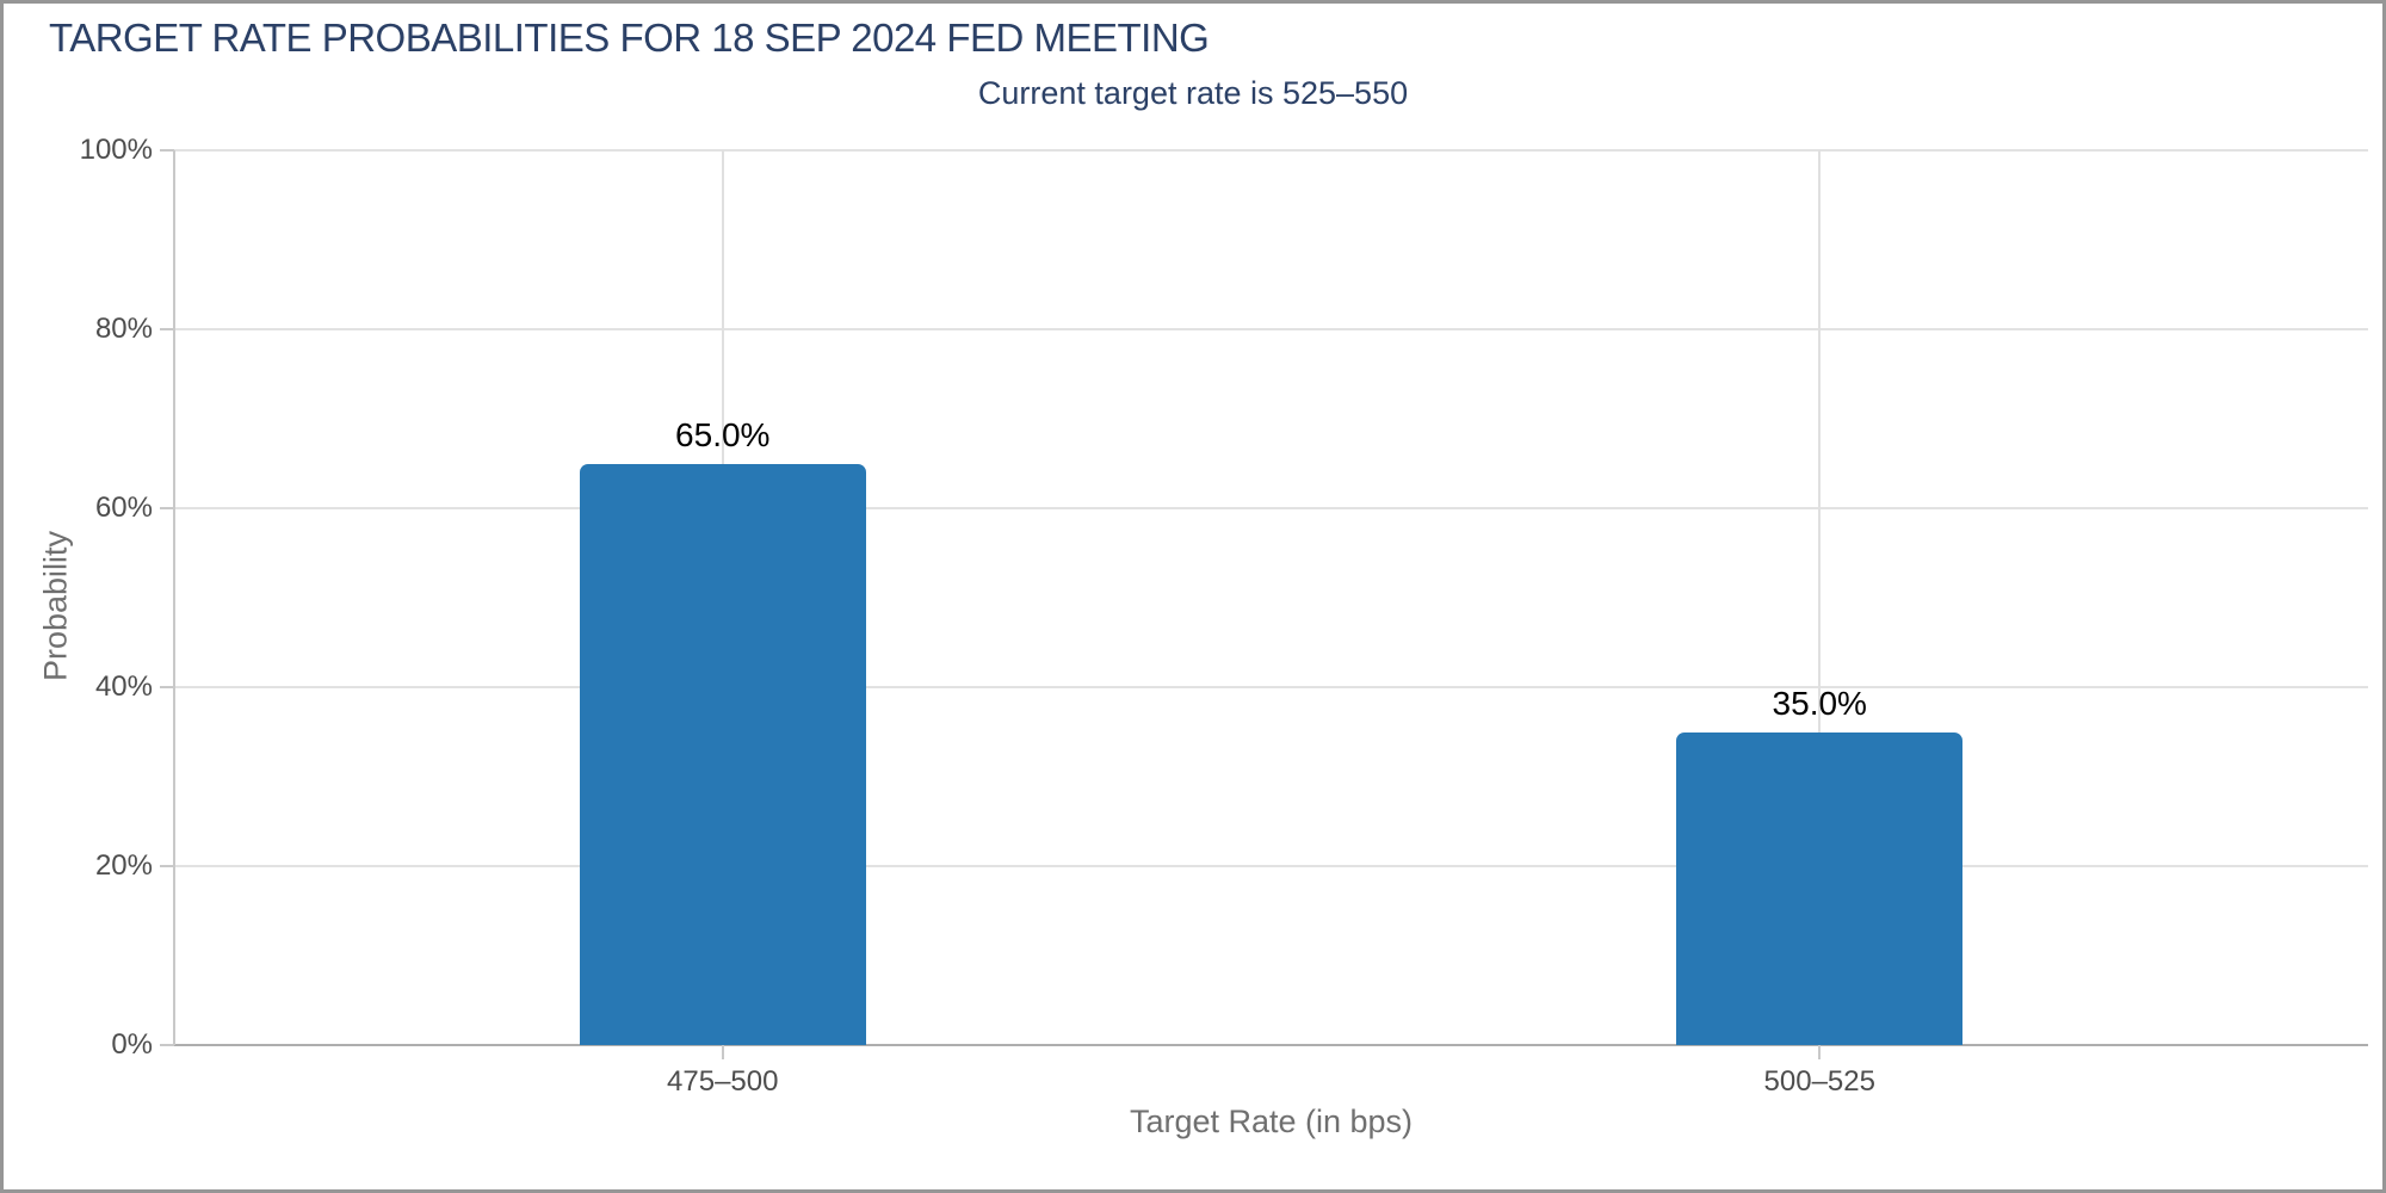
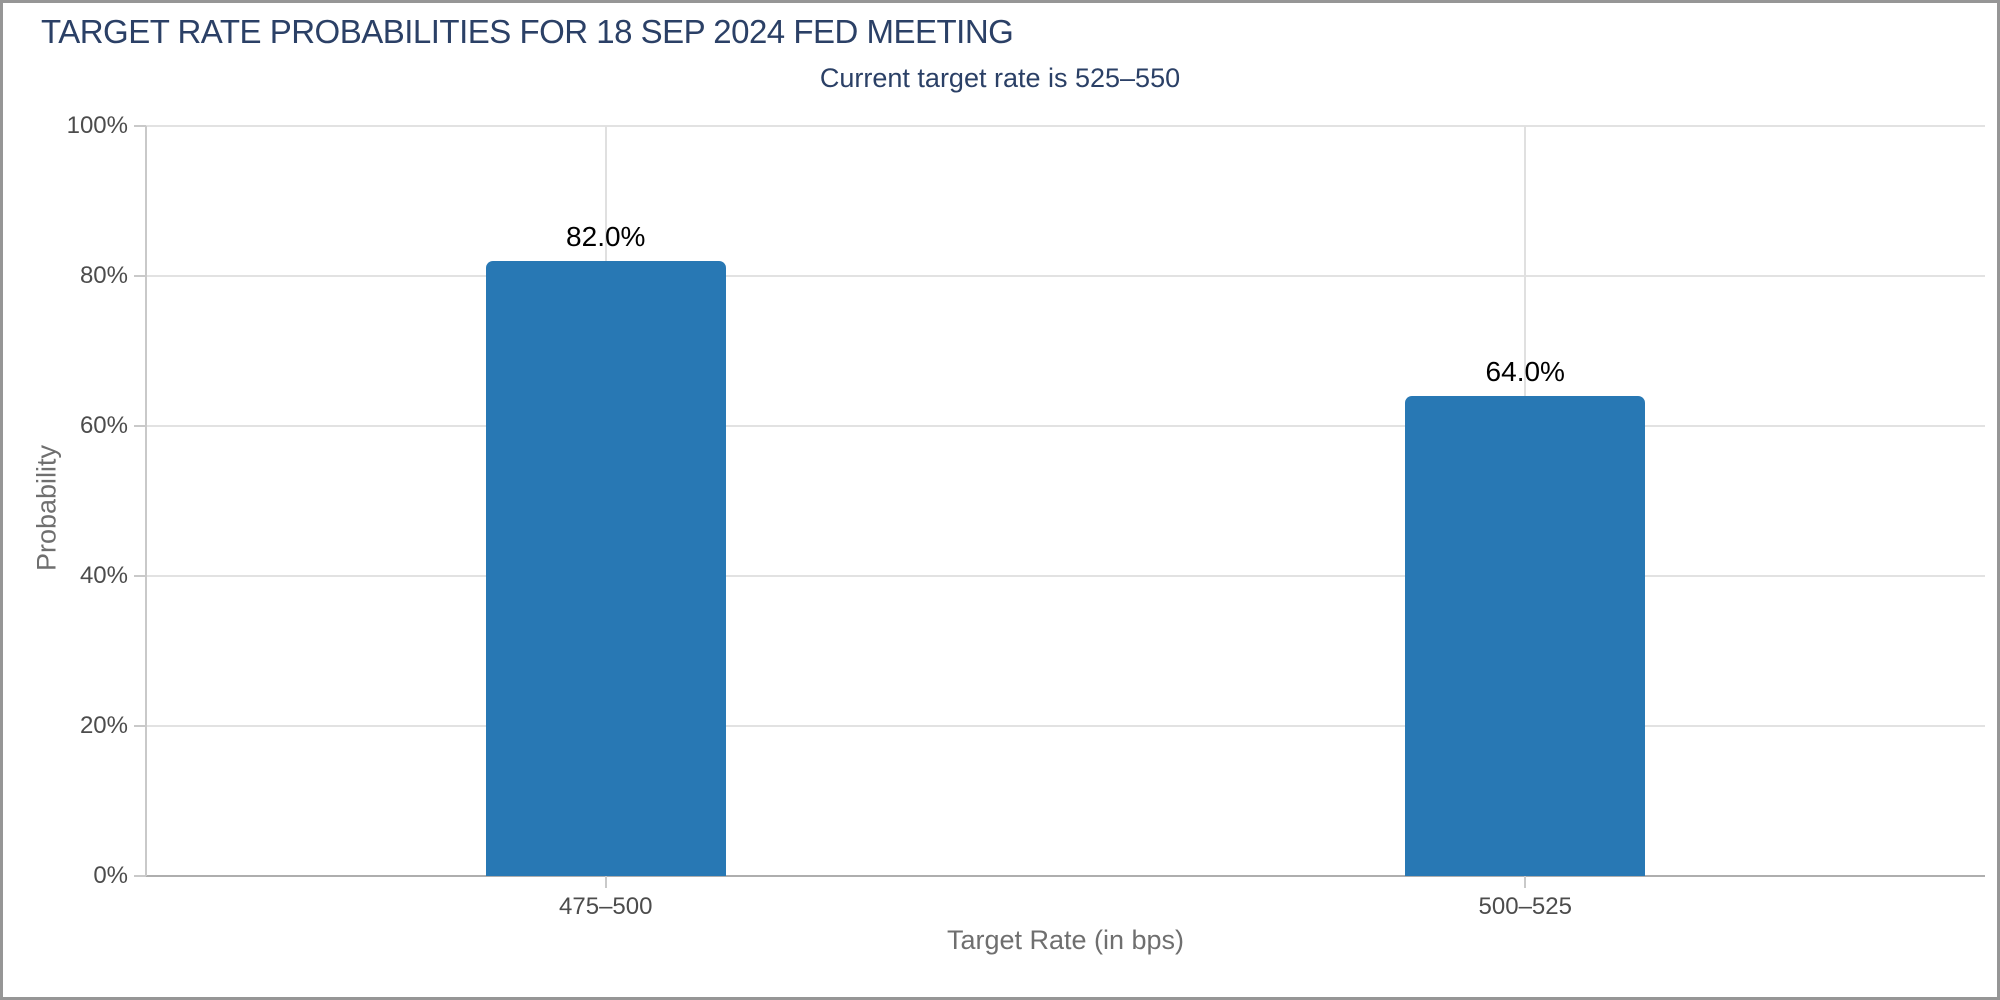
475–500: 65.0% -> 82.0%
500–525: 35.0% -> 64.0%
